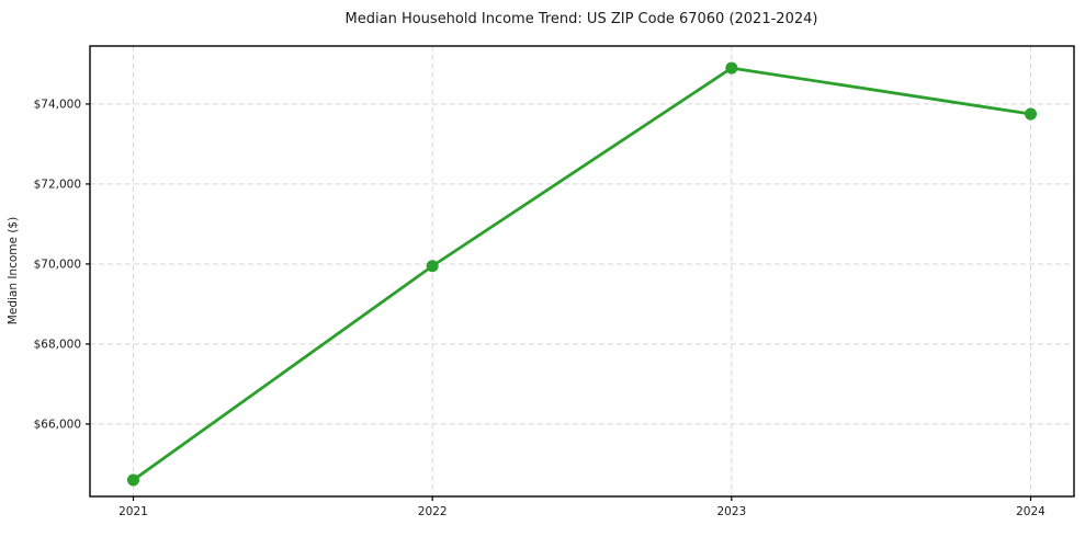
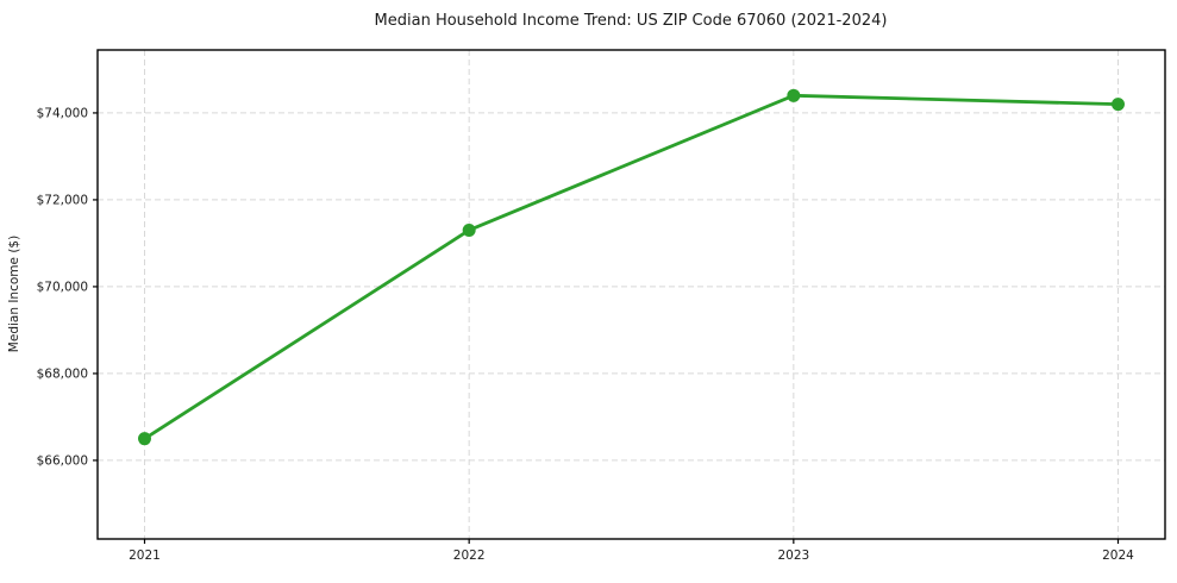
2021: $64600 -> $66500
2022: $70000 -> $71300
2023: $74900 -> $74400
2024: $73800 -> $74200
